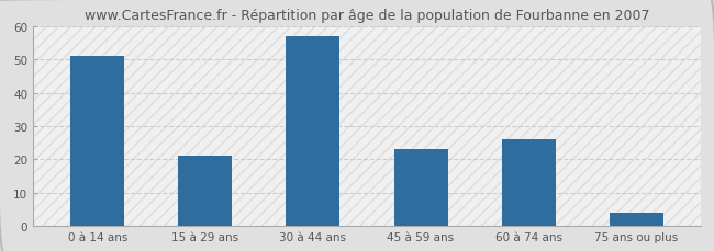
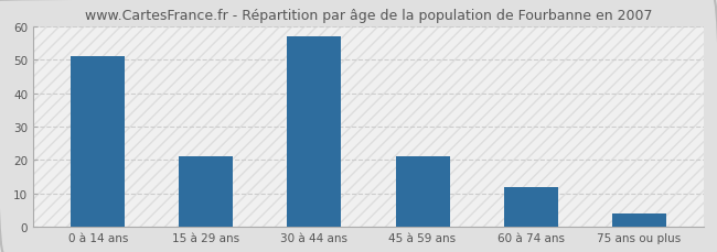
45 à 59 ans: 23 -> 21
60 à 74 ans: 26 -> 12
